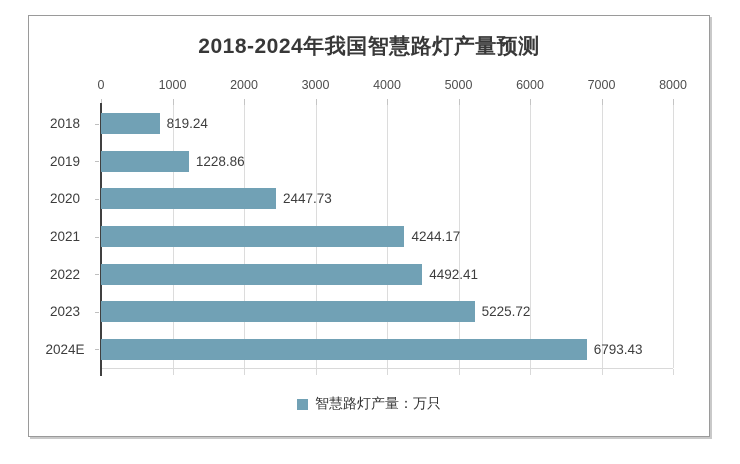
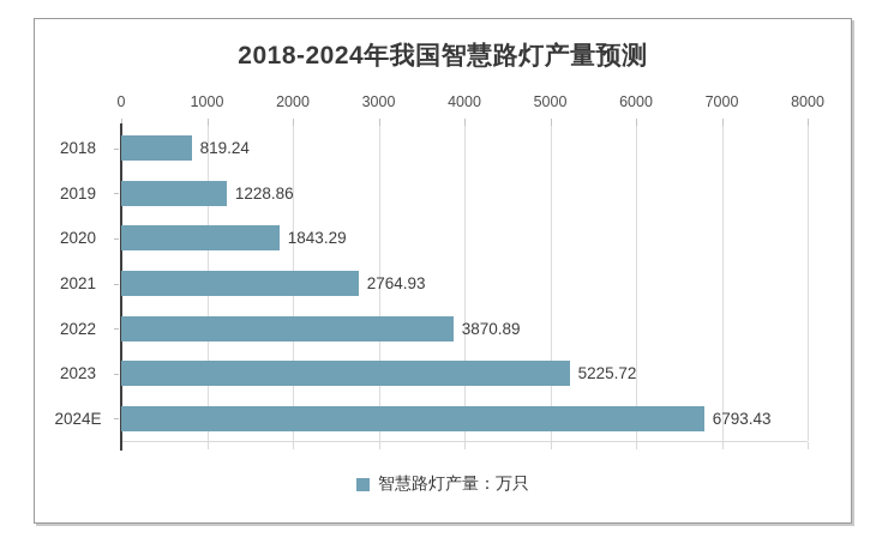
2020: 2447.73 -> 1843.29
2021: 4244.17 -> 2764.93
2022: 4492.41 -> 3870.89
